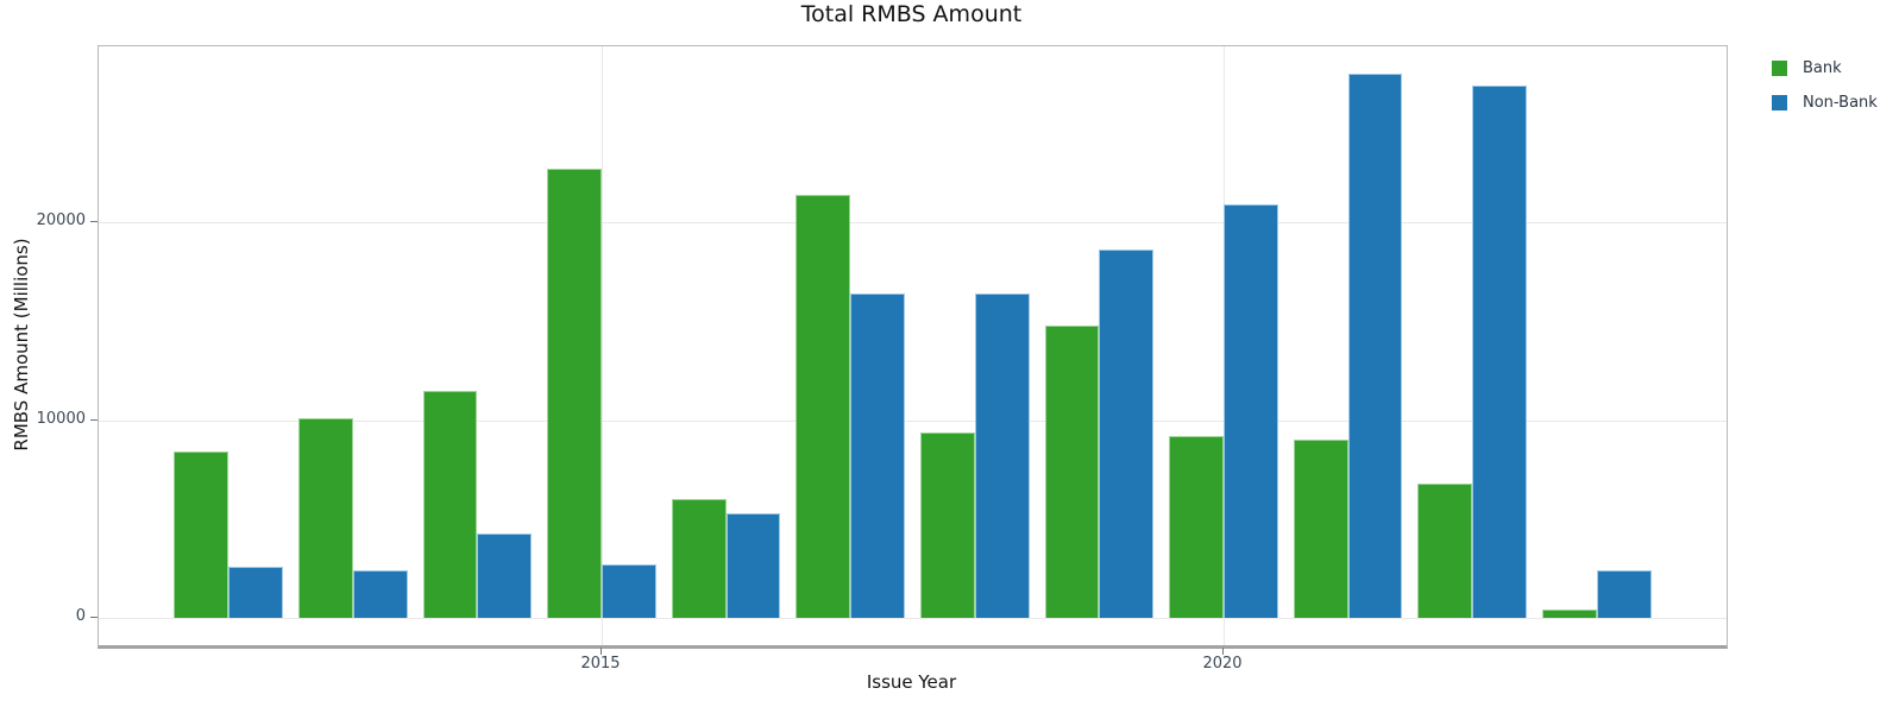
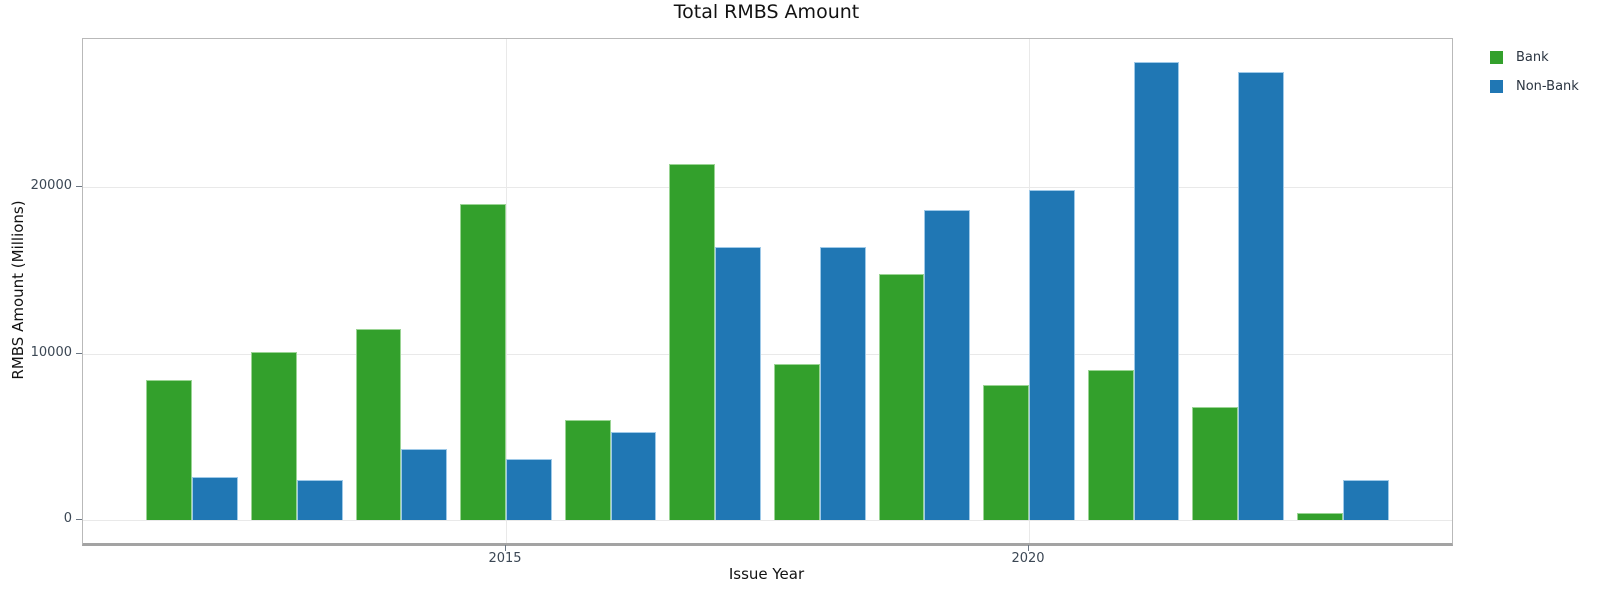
Bank/2015: 22700 -> 19000
Non-Bank/2015: 2700 -> 3700
Bank/2020: 9200 -> 8100
Non-Bank/2020: 20900 -> 19800
